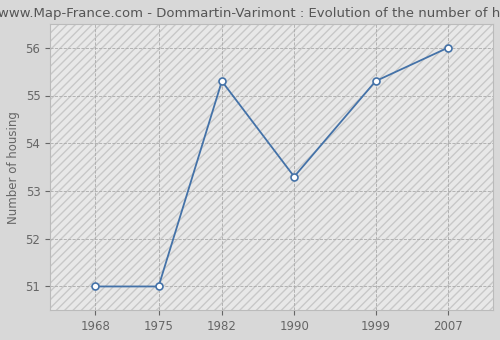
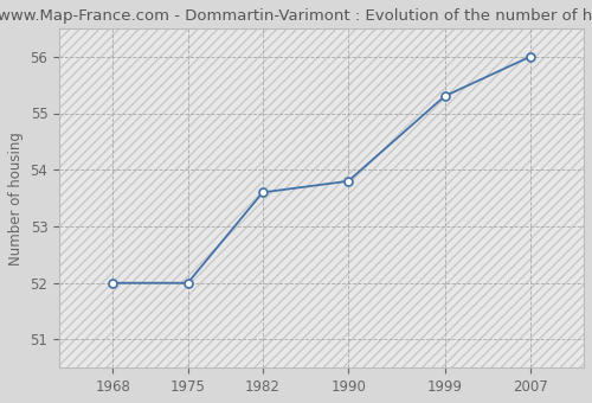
1968: 51.0 -> 52.0
1975: 51.0 -> 52.0
1982: 55.3 -> 53.6
1990: 53.3 -> 53.8
